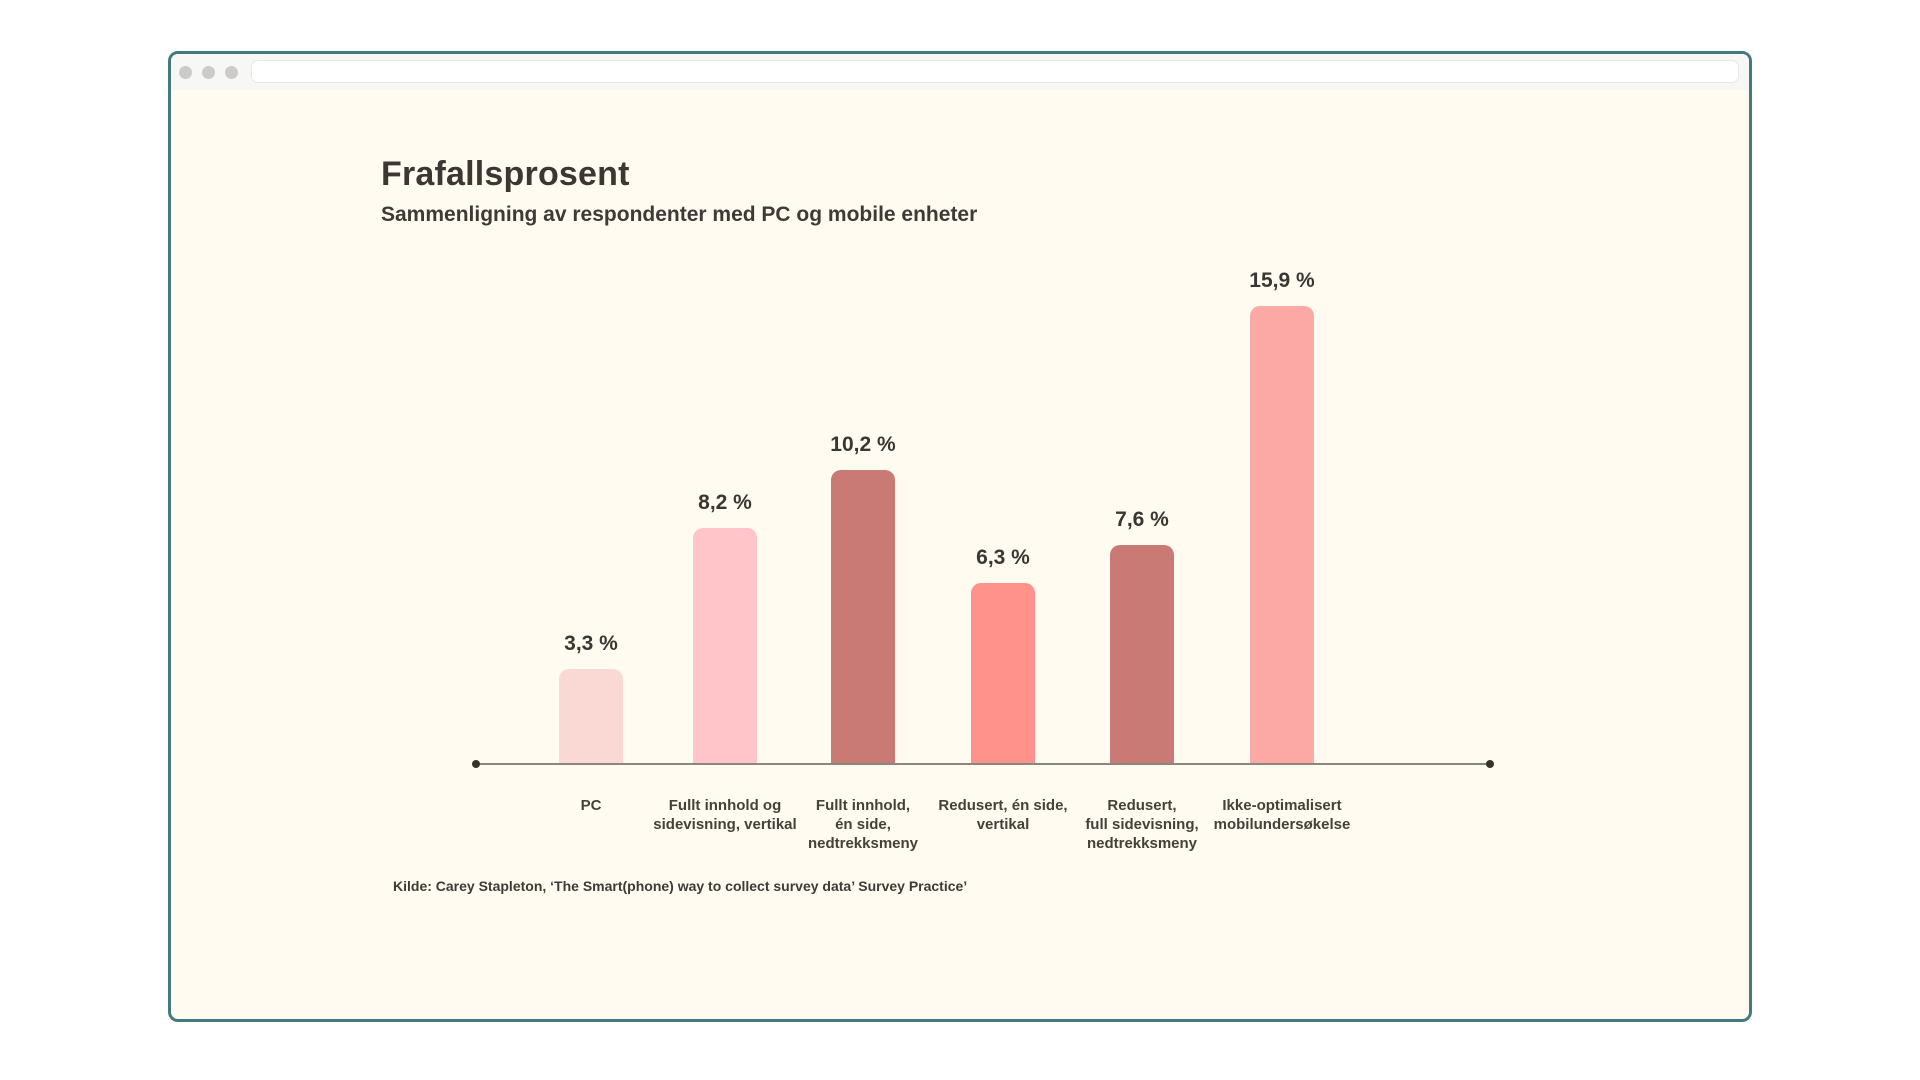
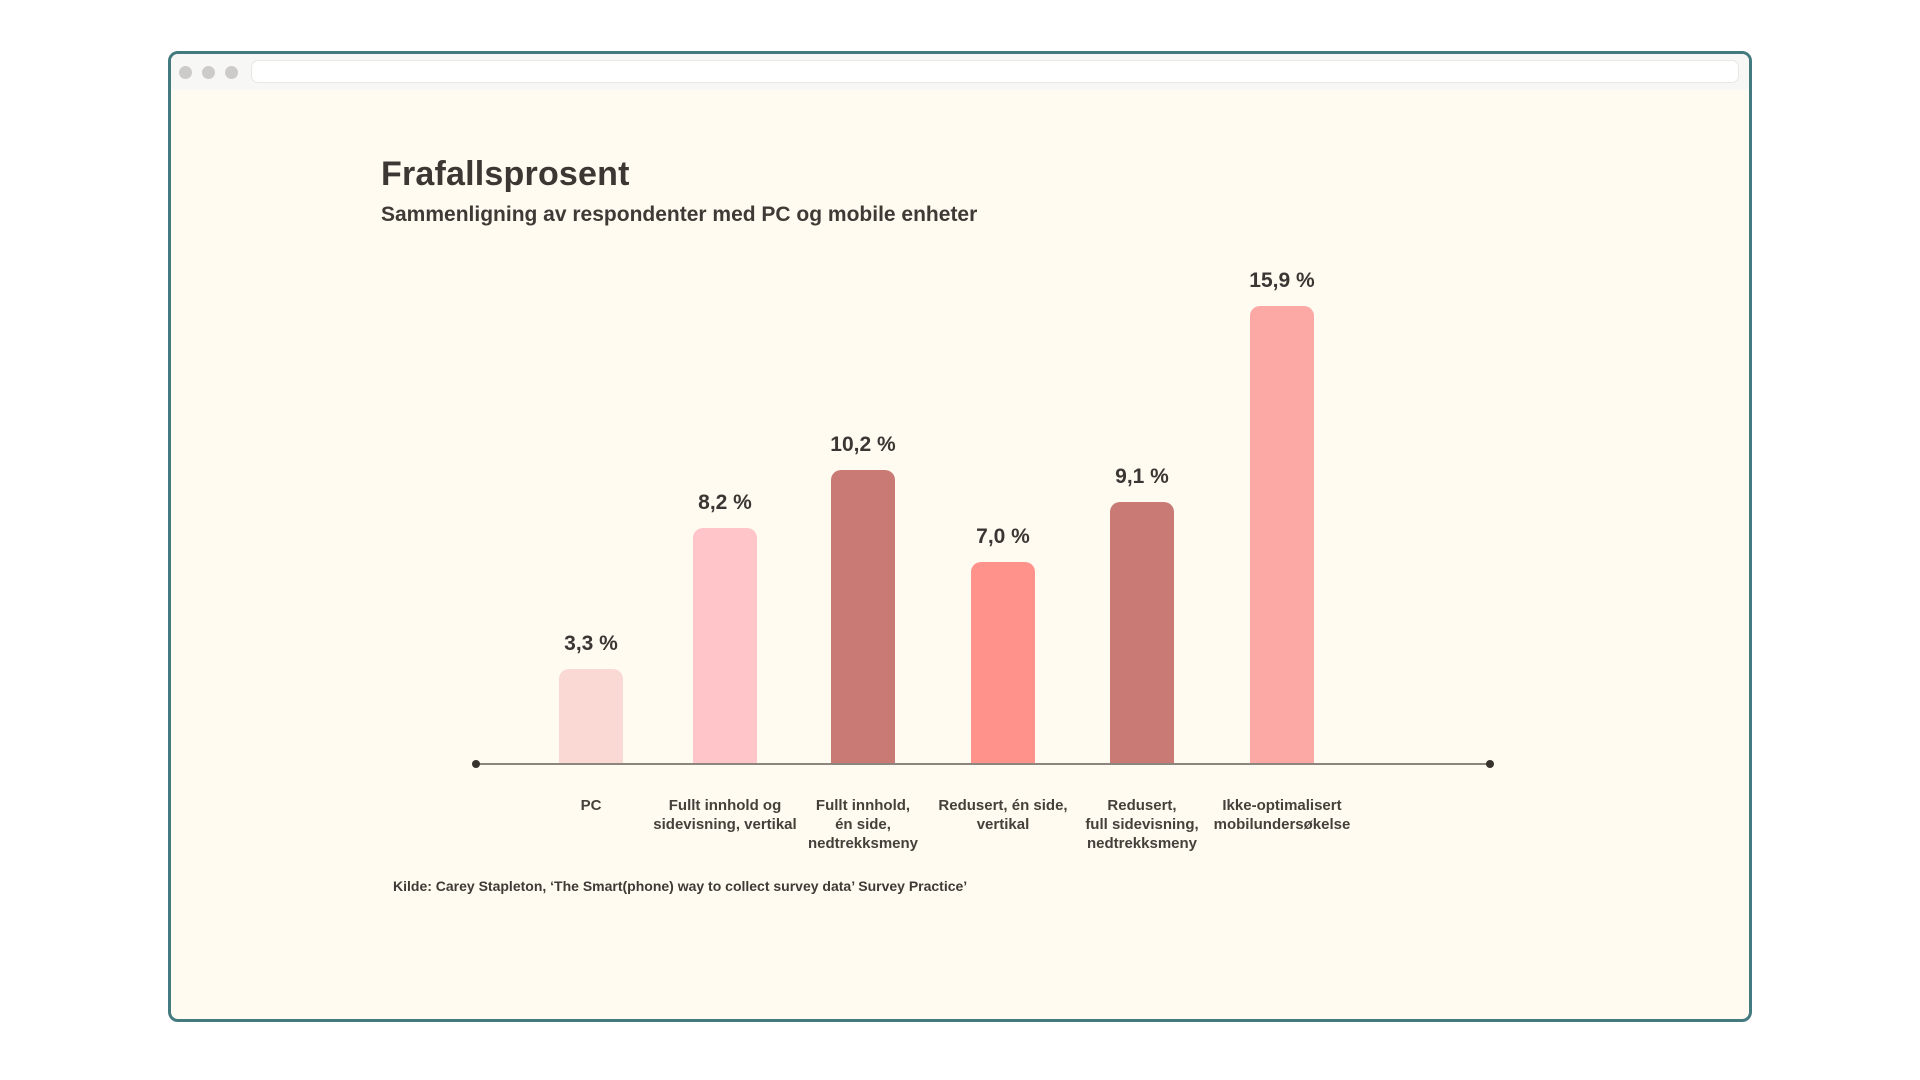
Redusert, én side, vertikal: 6,3 -> 7,0
Redusert, full sidevisning, nedtrekksmeny: 7,6 -> 9,1
